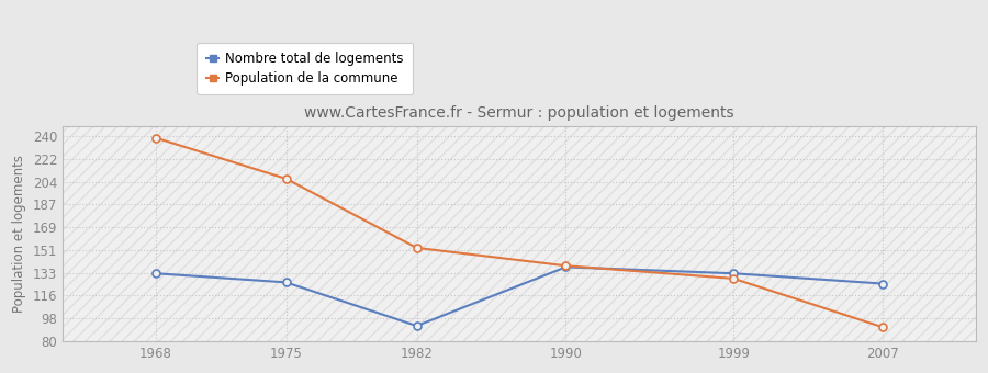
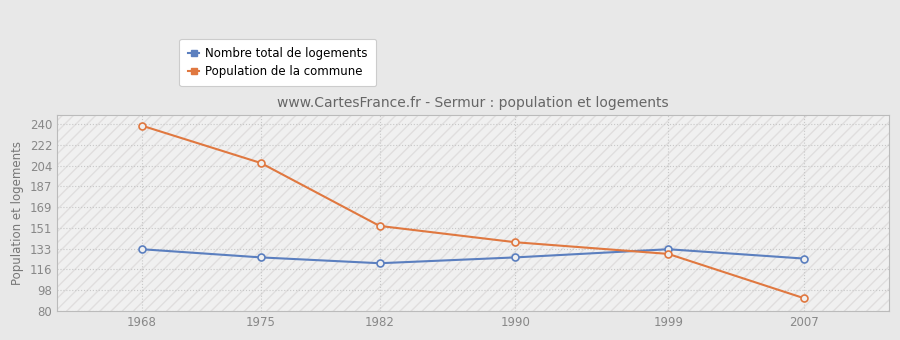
Nombre total de logements/1982: 92 -> 121
Nombre total de logements/1990: 138 -> 126
